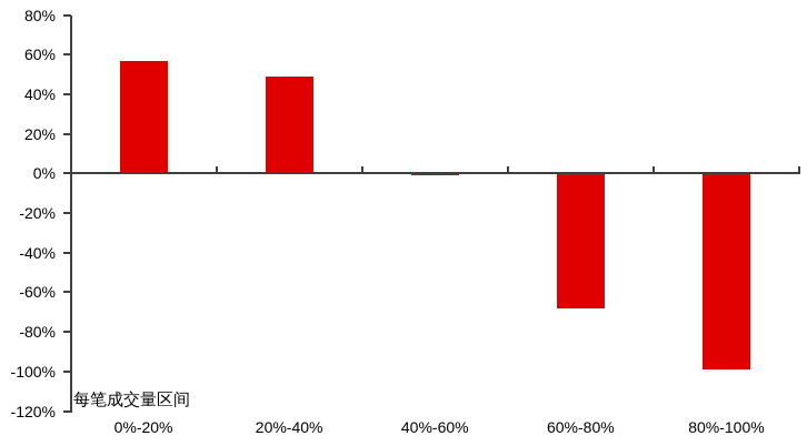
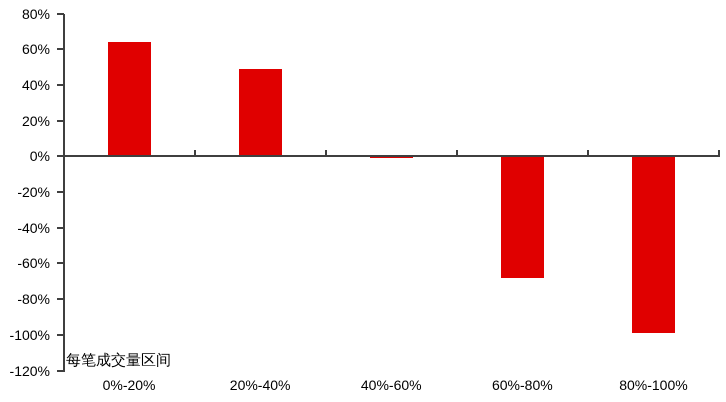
0%-20%: 57% -> 64%
